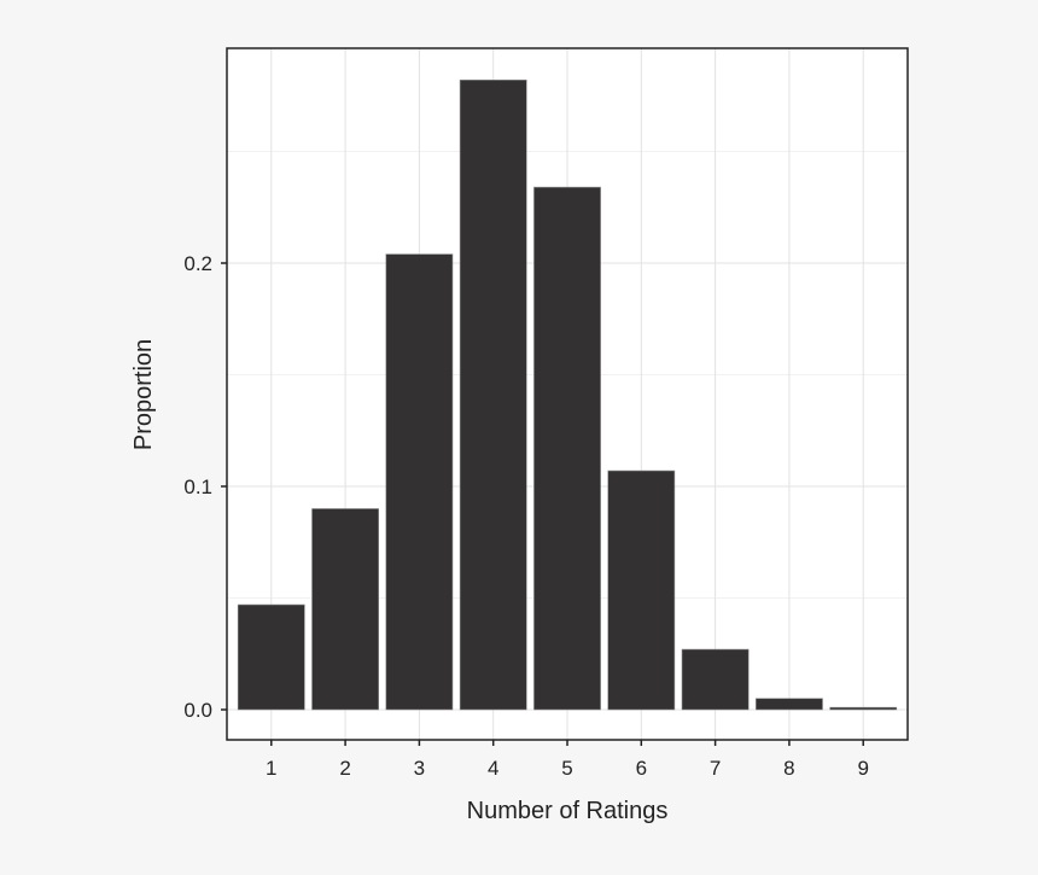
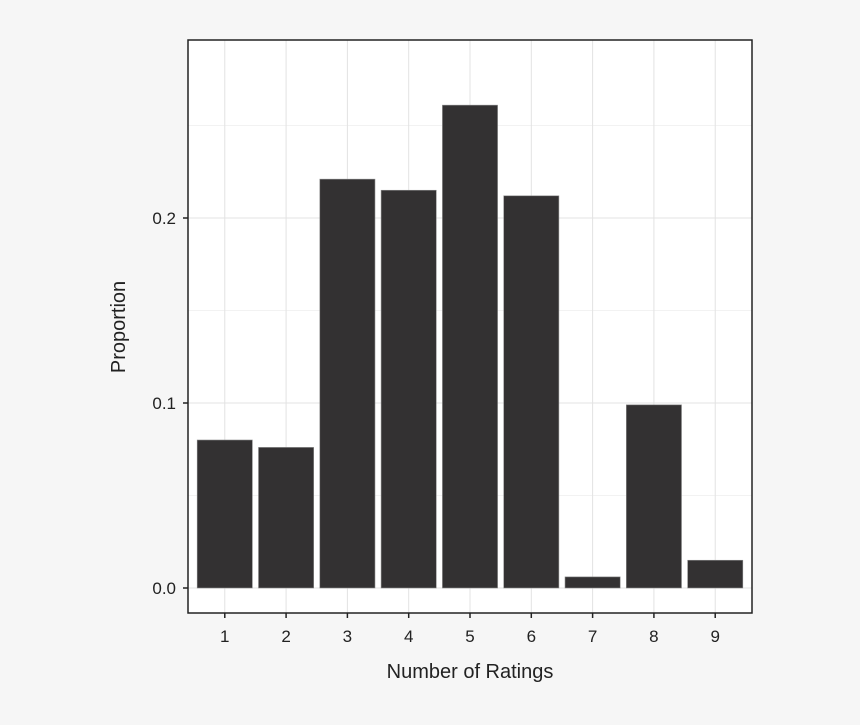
1: 0.047 -> 0.080
2: 0.090 -> 0.076
3: 0.204 -> 0.221
4: 0.282 -> 0.215
5: 0.234 -> 0.261
6: 0.107 -> 0.212
7: 0.027 -> 0.006
8: 0.005 -> 0.099
9: 0.001 -> 0.015
